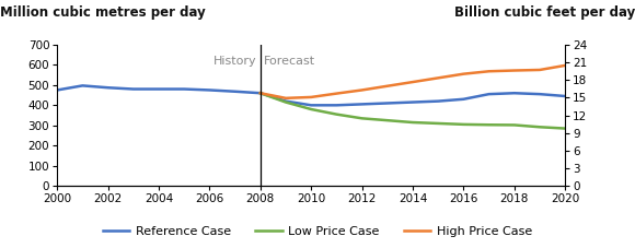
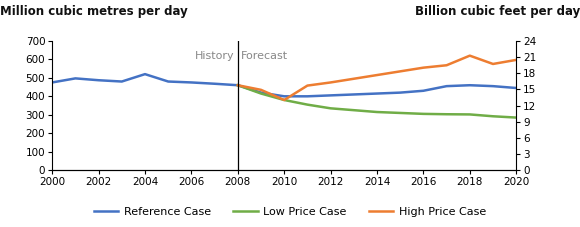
Reference Case/2004: 480 -> 520
High Price Case/2010: 440 -> 380
High Price Case/2018: 570 -> 620
